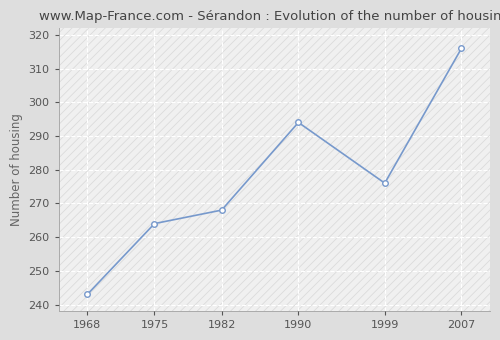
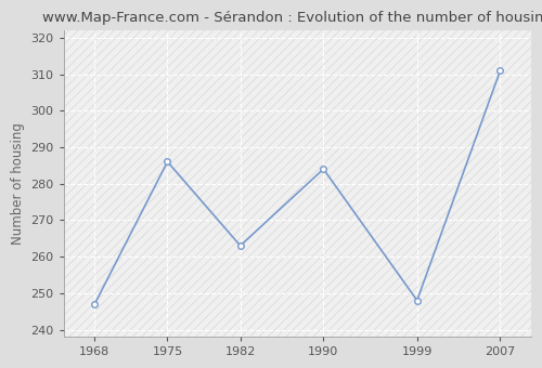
1968: 243 -> 247
1975: 264 -> 286
1982: 268 -> 263
1990: 294 -> 284
1999: 276 -> 248
2007: 316 -> 311
